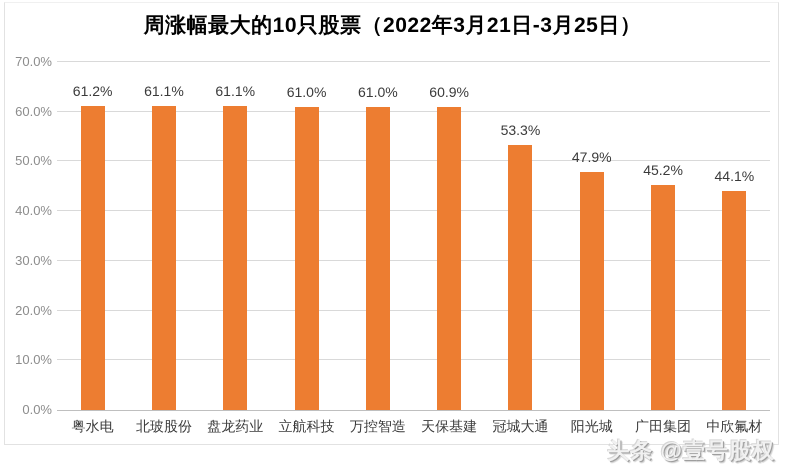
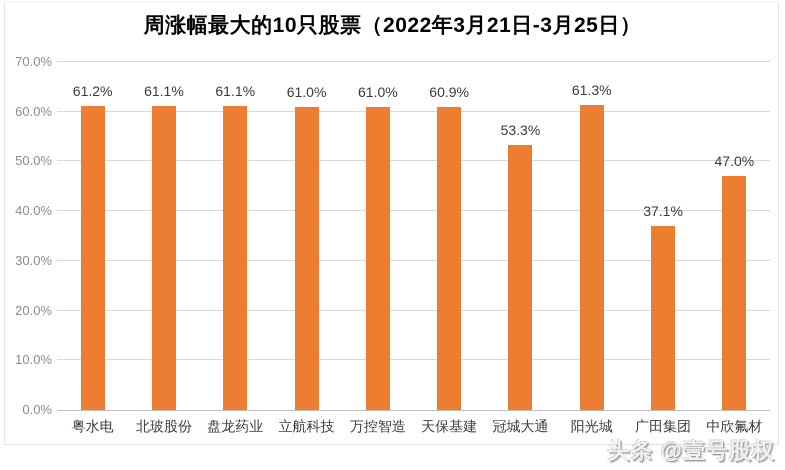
阳光城: 47.9% -> 61.3%
广田集团: 45.2% -> 37.1%
中欣氟材: 44.1% -> 47.0%
